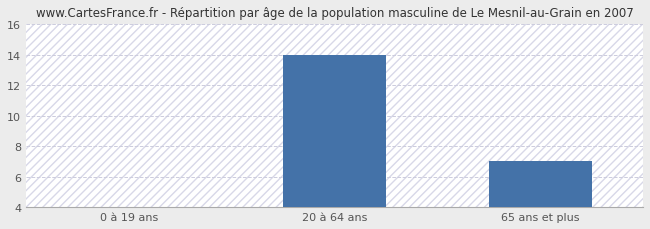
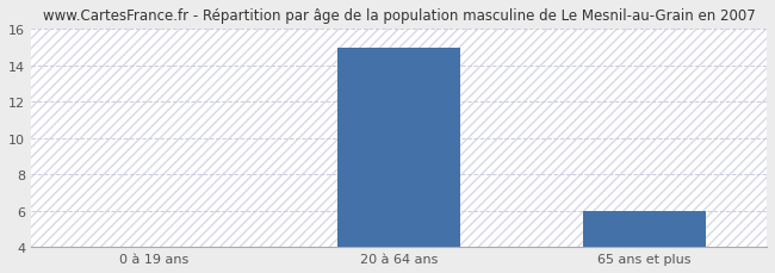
20 à 64 ans: 14 -> 15
65 ans et plus: 7 -> 6
